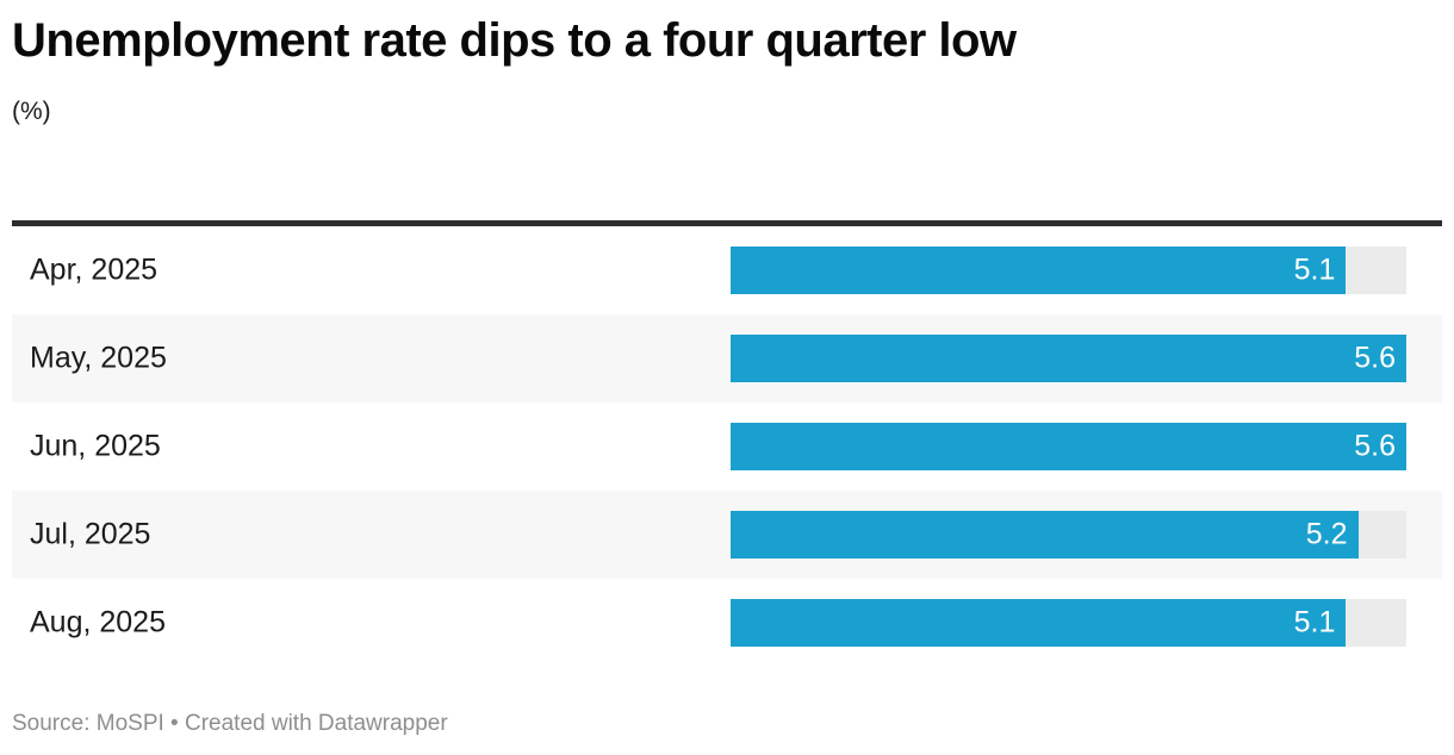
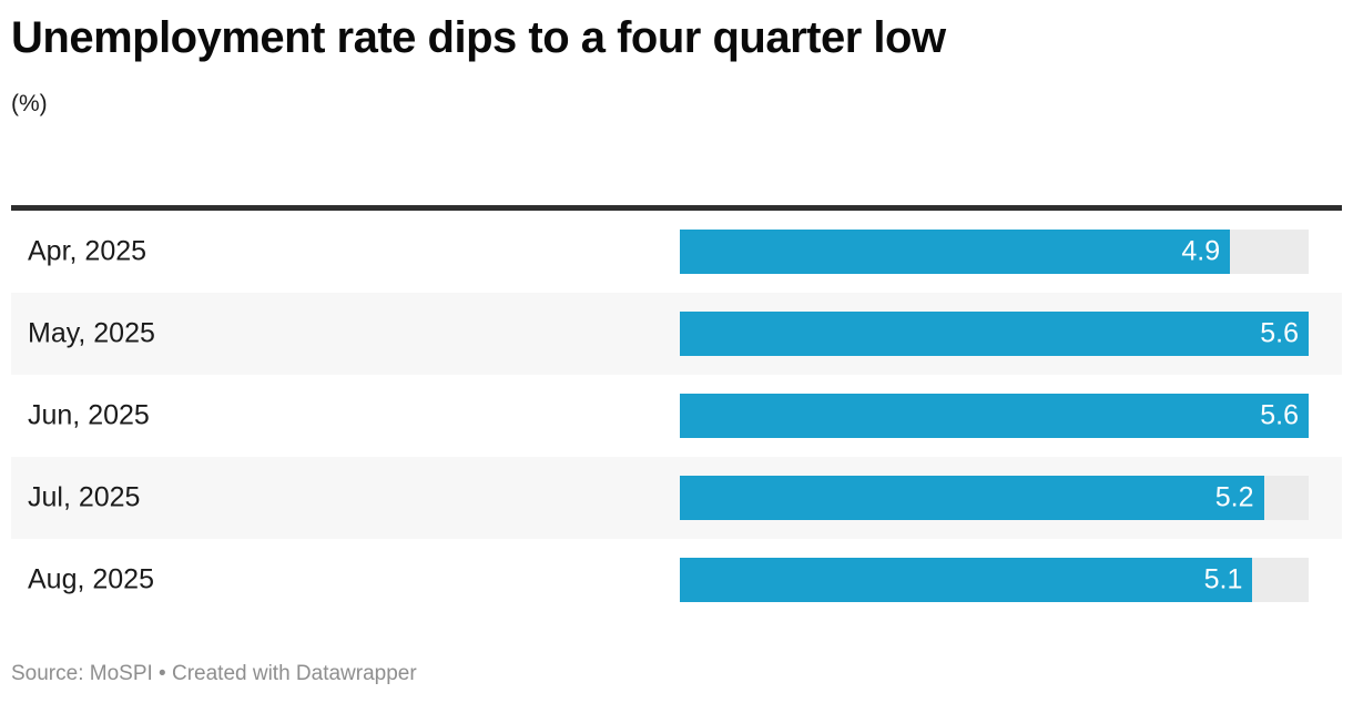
Apr, 2025: 5.1 -> 4.9
